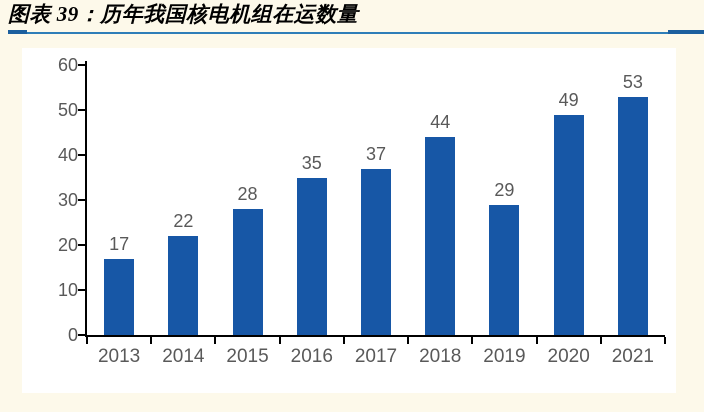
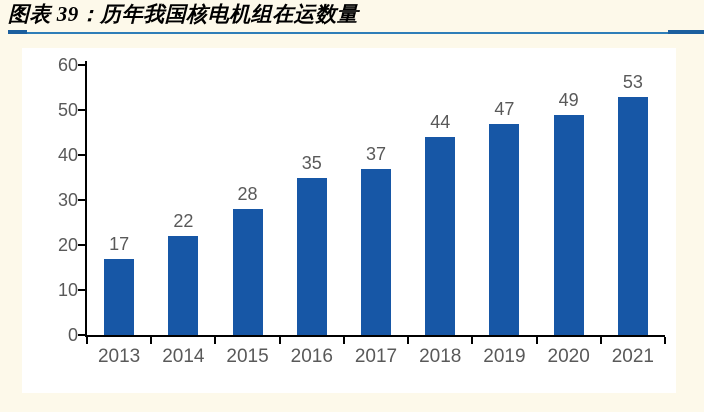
2019: 29 -> 47
